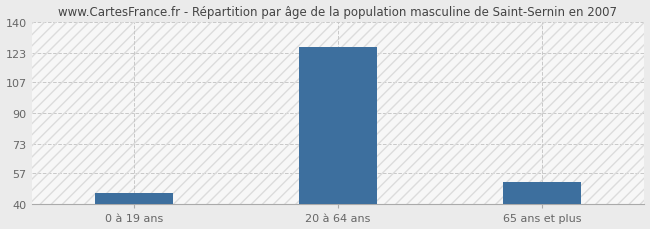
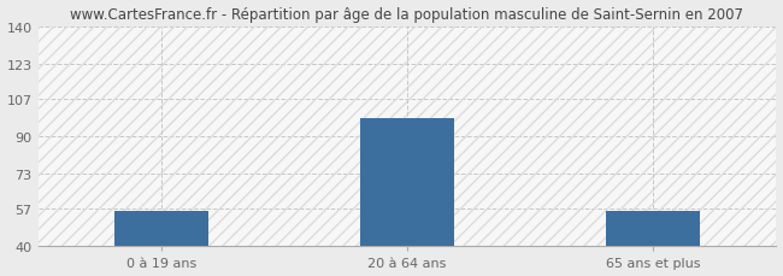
0 à 19 ans: 46 -> 56
20 à 64 ans: 126 -> 98
65 ans et plus: 52 -> 56
